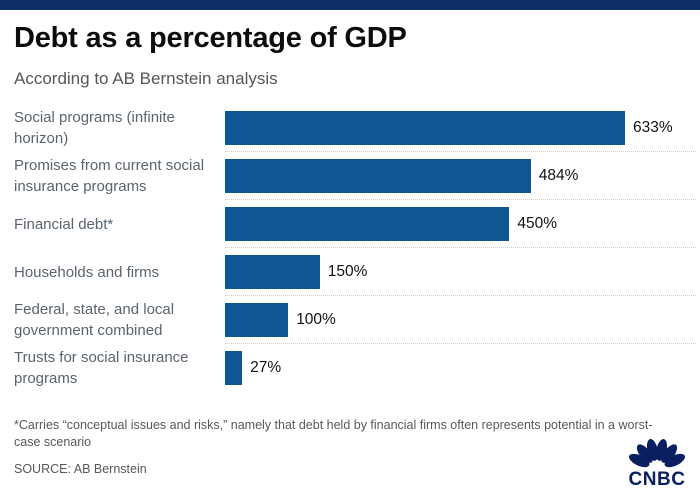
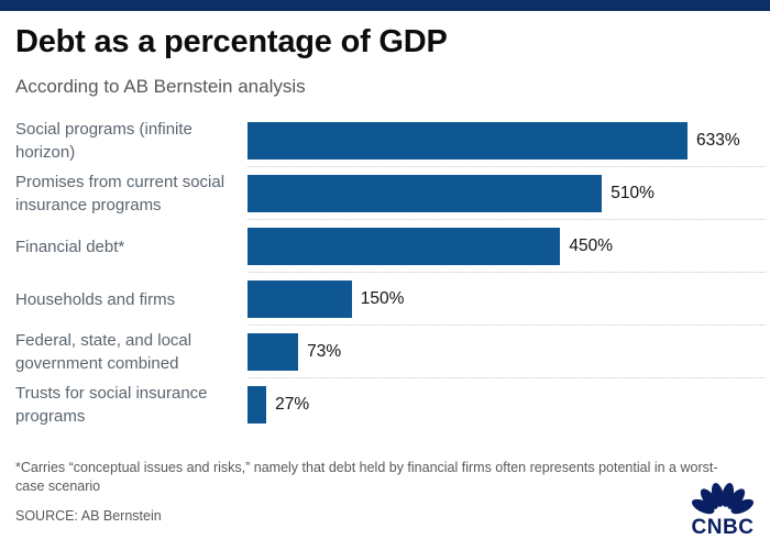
Promises from current social insurance programs: 484% -> 510%
Federal, state, and local government combined: 100% -> 73%
